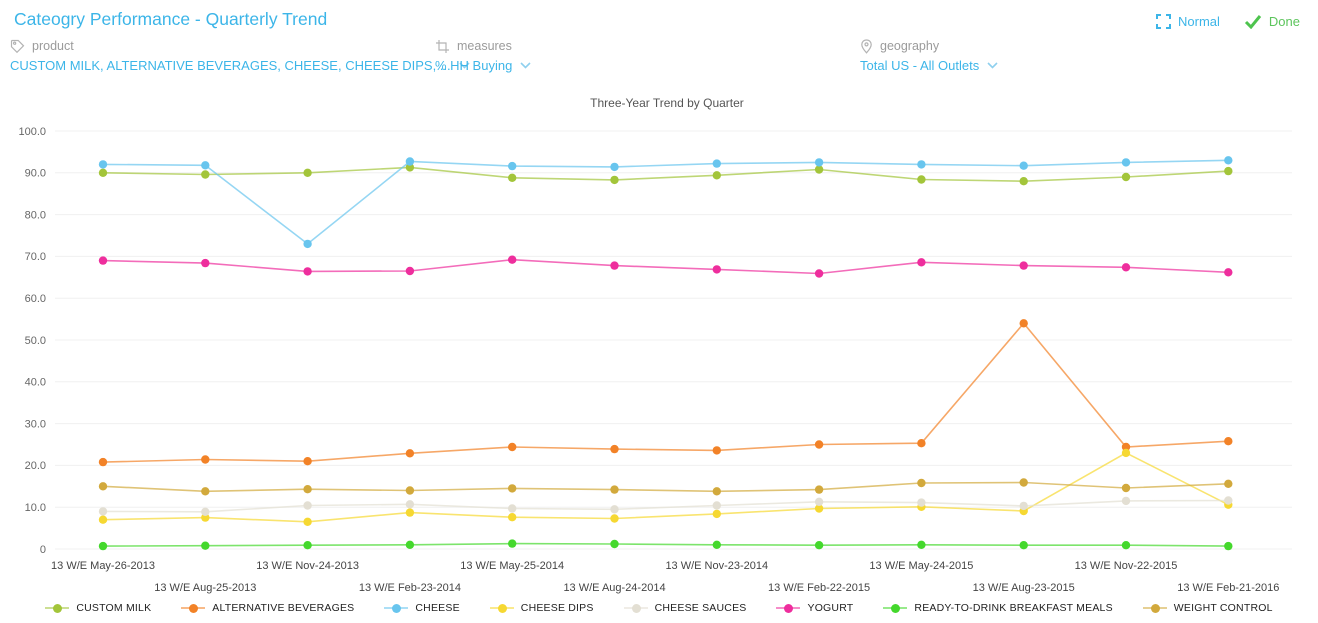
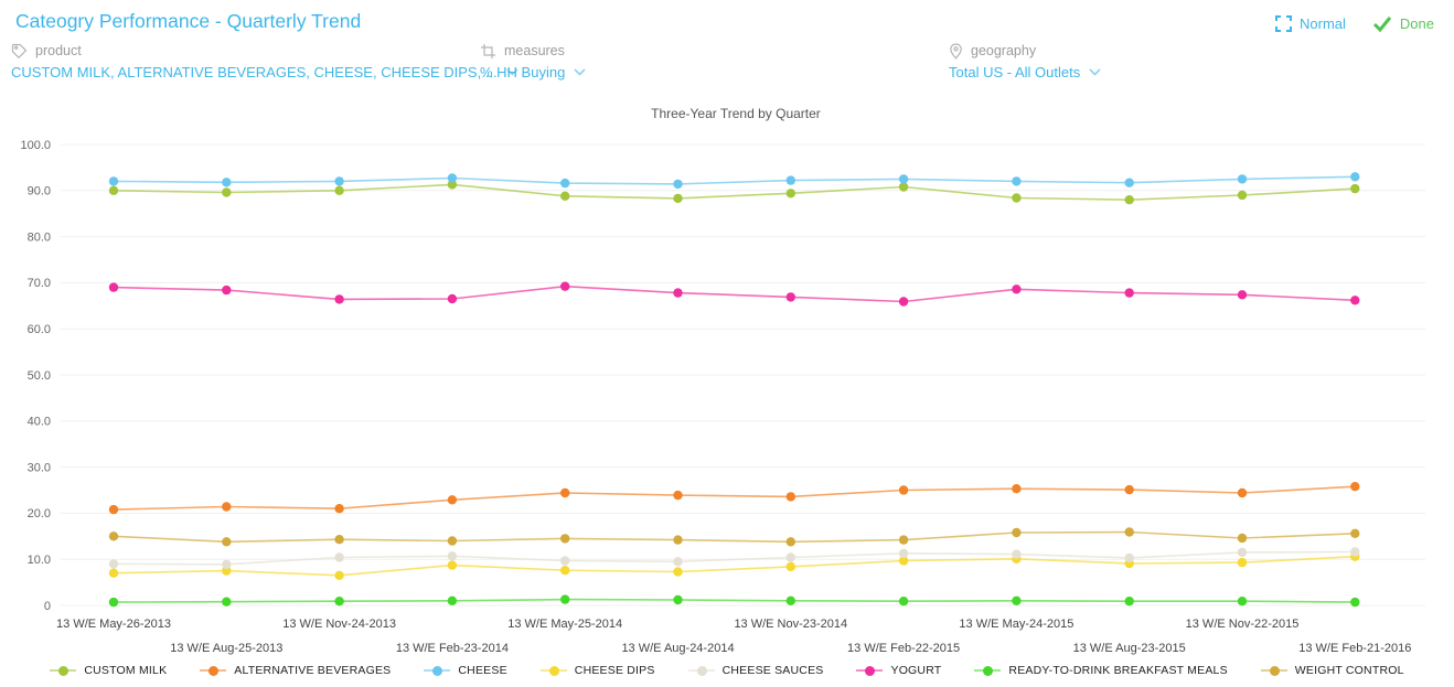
CHEESE/13 W/E Nov-24-2013: 73 -> 92
ALTERNATIVE BEVERAGES/13 W/E Aug-23-2015: 54 -> 25
CHEESE DIPS/13 W/E Nov-22-2015: 23 -> 9
